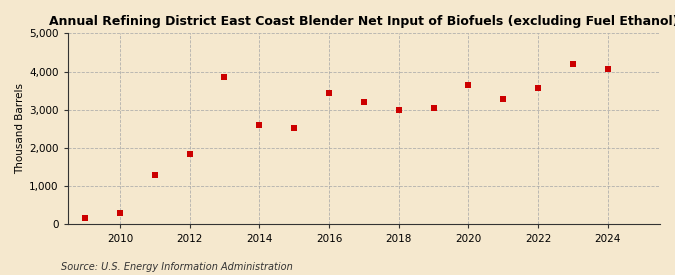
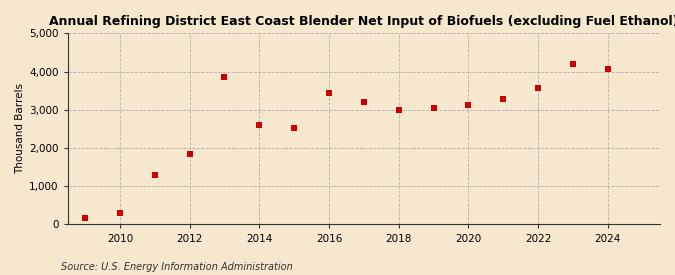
2020: 3,650 -> 3,120
